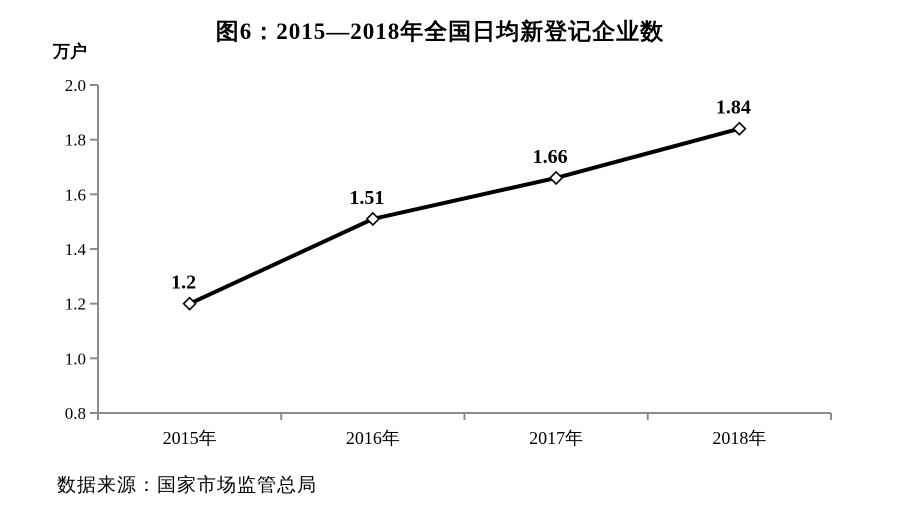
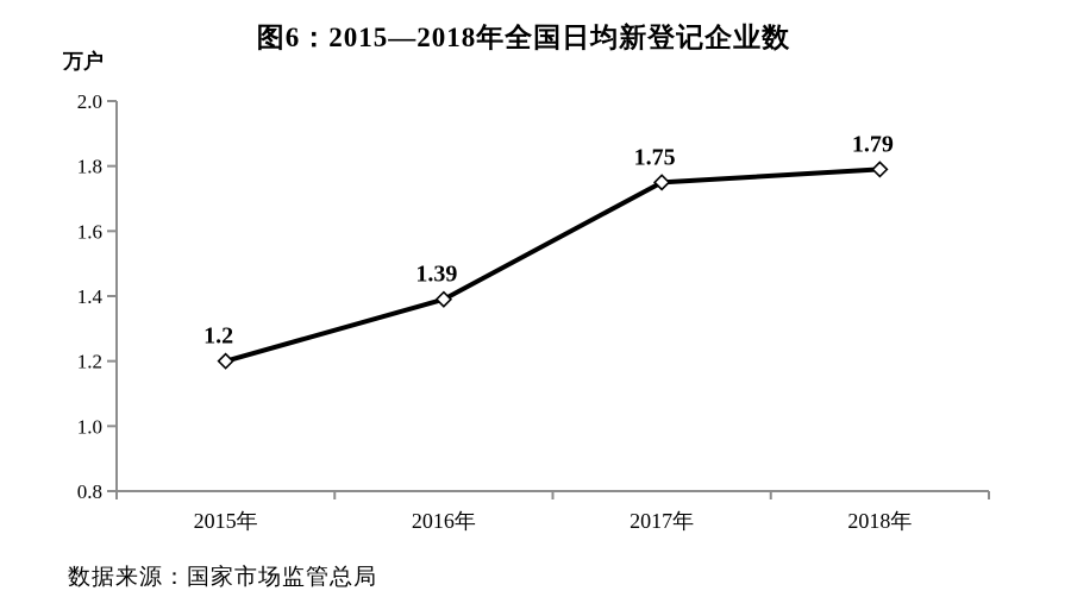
2016年: 1.51 -> 1.39
2017年: 1.66 -> 1.75
2018年: 1.84 -> 1.79
